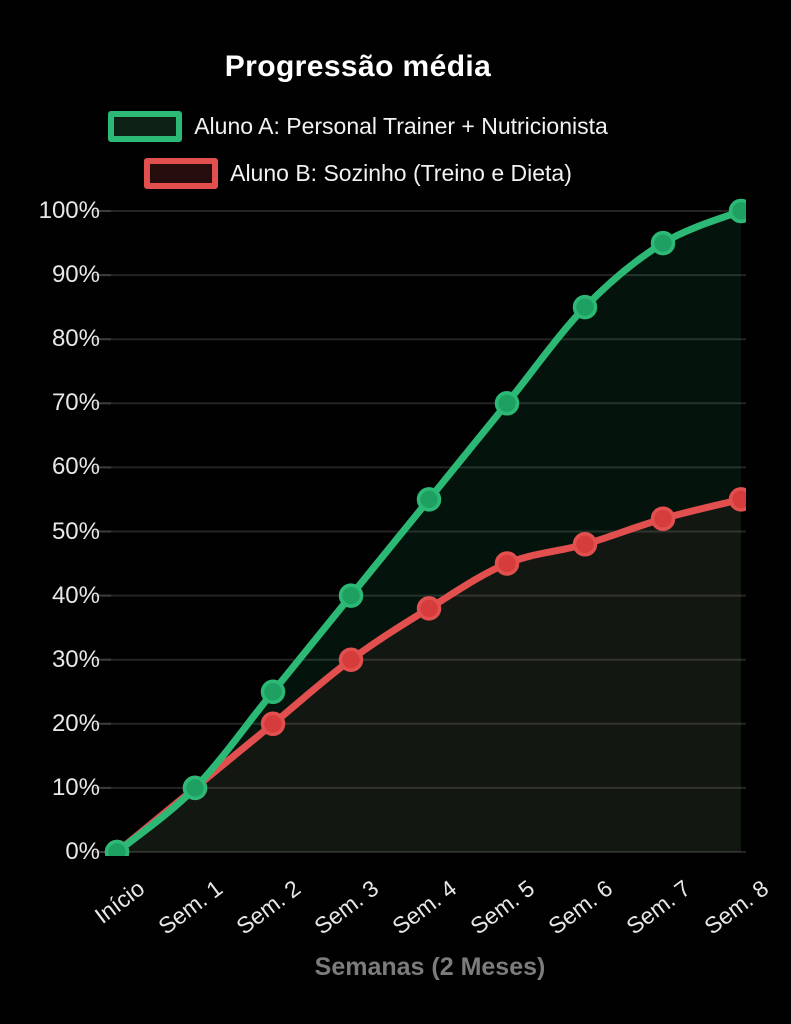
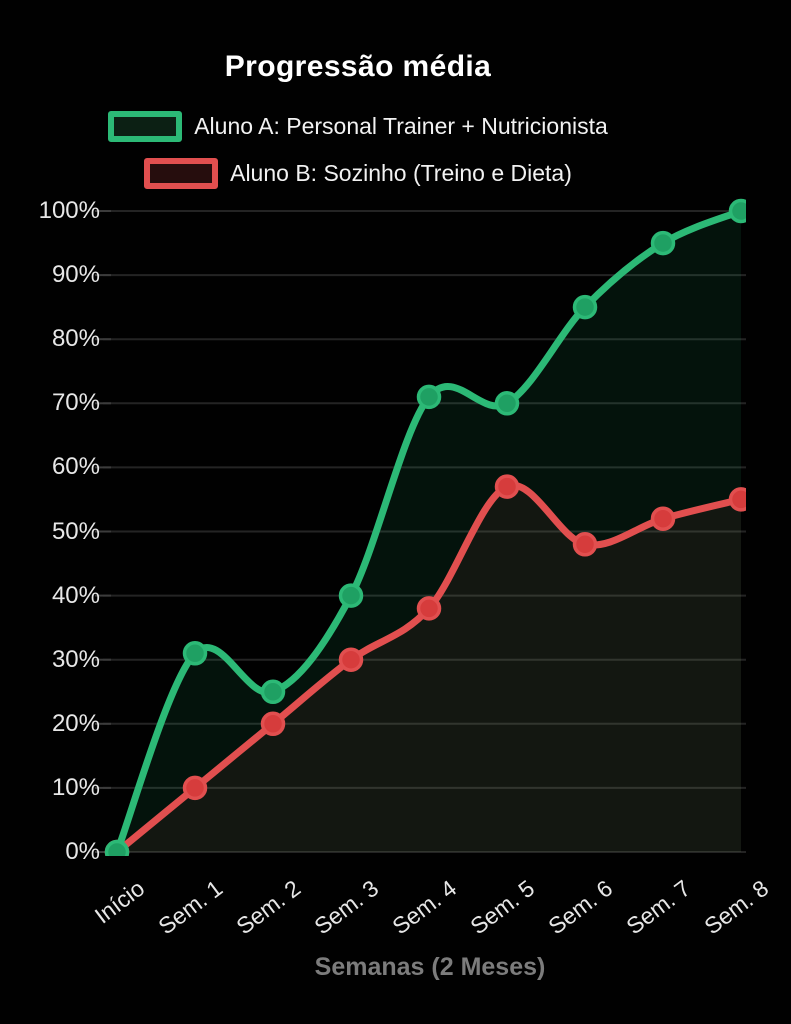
Aluno A: Personal Trainer + Nutricionista/Sem. 1: 10% -> 31%
Aluno A: Personal Trainer + Nutricionista/Sem. 4: 55% -> 71%
Aluno B: Sozinho (Treino e Dieta)/Sem. 5: 45% -> 57%
